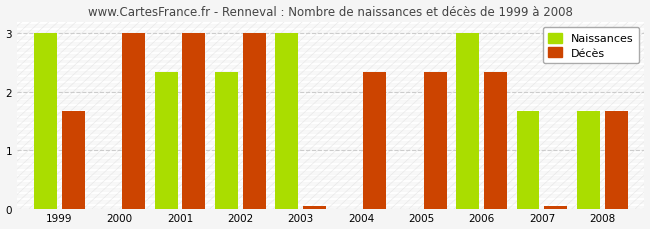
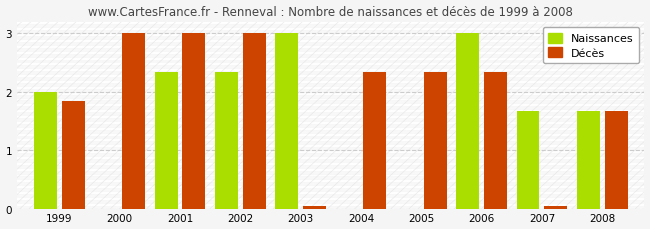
Naissances/1999: 3.00 -> 2.00
Décès/1999: 1.67 -> 1.84
